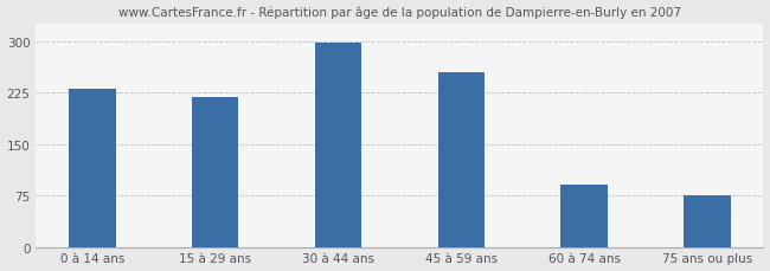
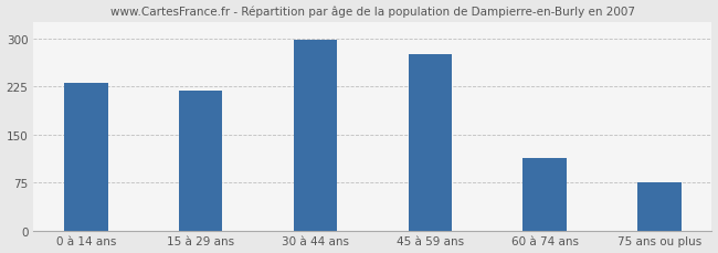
45 à 59 ans: 254 -> 275
60 à 74 ans: 90 -> 113
